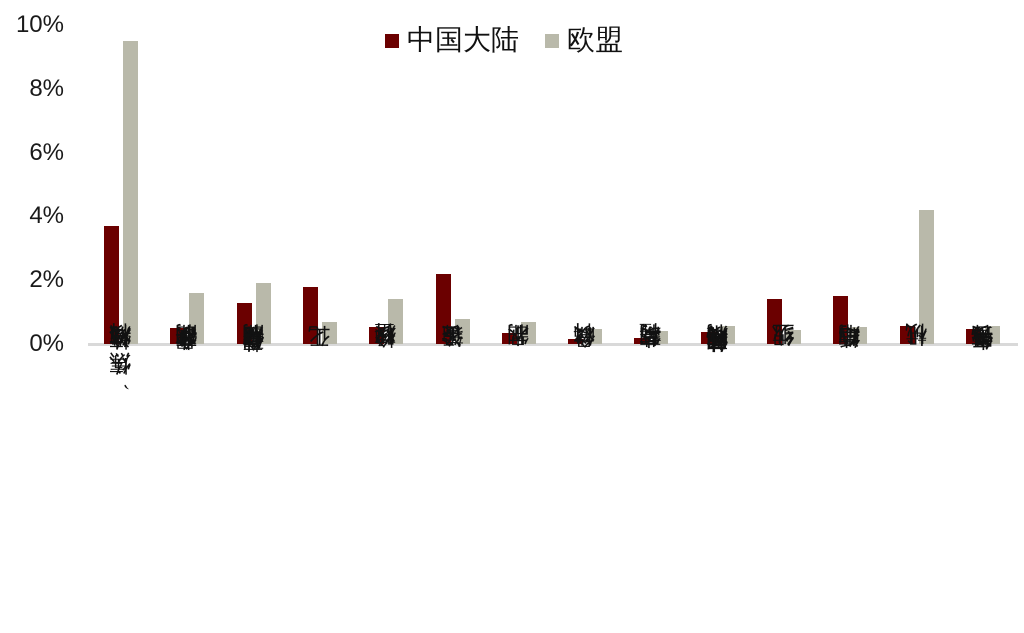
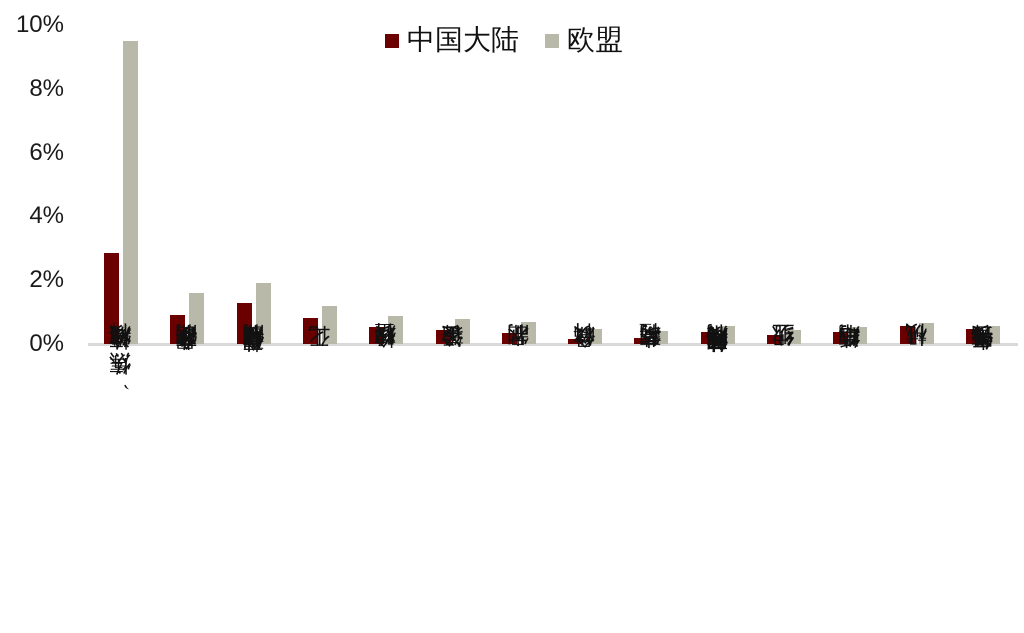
中国大陆/炼焦、炼油与核燃料: 3.7% -> 2.9%
中国大陆/非金属矿物制品: 0.5% -> 0.9%
中国大陆/化工: 1.8% -> 0.8%
欧盟/化工: 0.7% -> 1.2%
欧盟/橡胶塑料: 1.4% -> 0.9%
中国大陆/运输设备: 2.2% -> 0.5%
中国大陆/纺织业: 1.4% -> 0.3%
中国大陆/造纸与印刷: 1.5% -> 0.4%
欧盟/机械: 4.2% -> 0.7%
